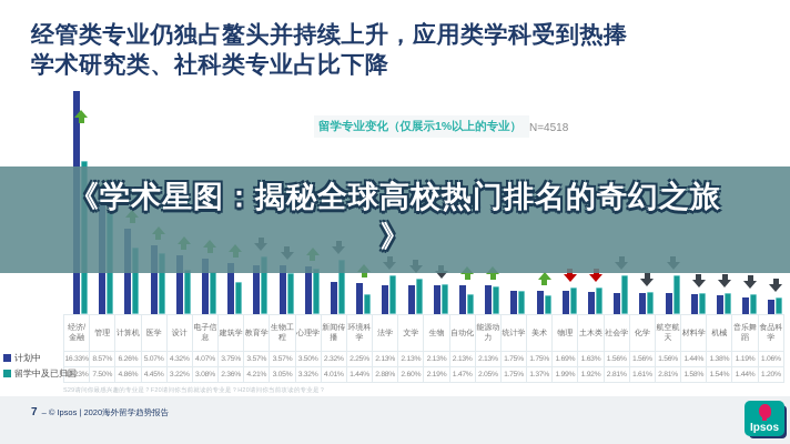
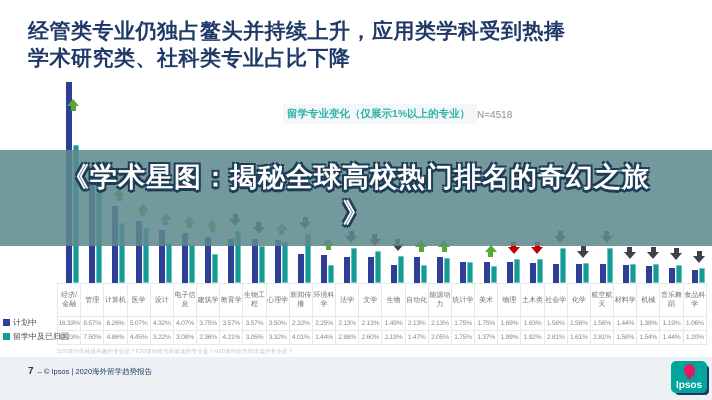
计划中/生物: 2.13% -> 1.49%
